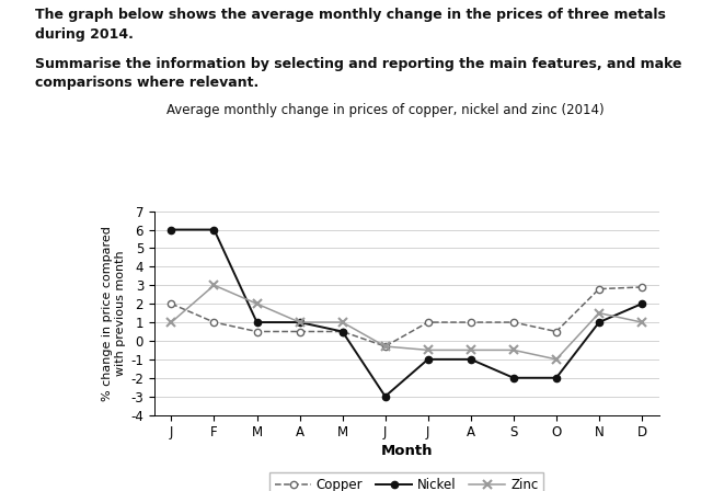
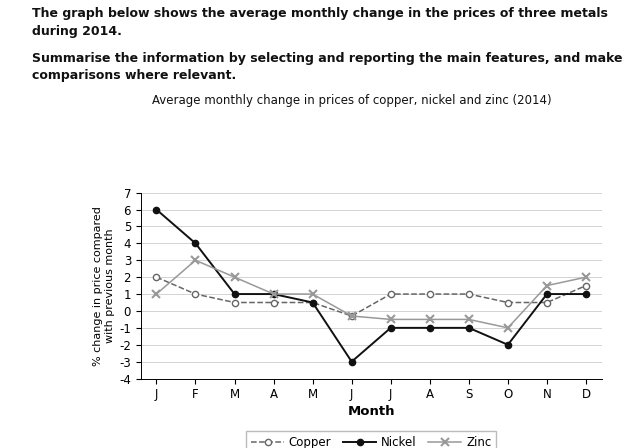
Nickel/F: 6.0 -> 4.0
Nickel/S: -2.0 -> -1.0
Copper/N: 2.8 -> 0.5
Copper/D: 2.9 -> 1.5
Nickel/D: 2.0 -> 1.0
Zinc/D: 1.0 -> 2.0
